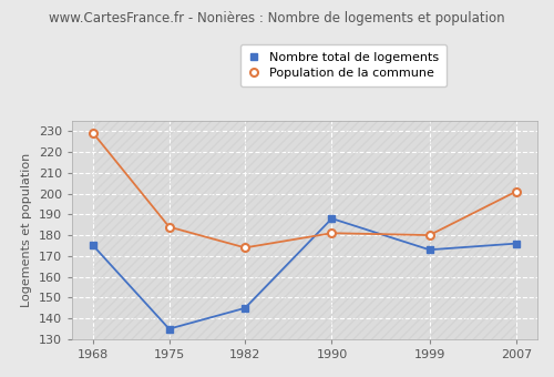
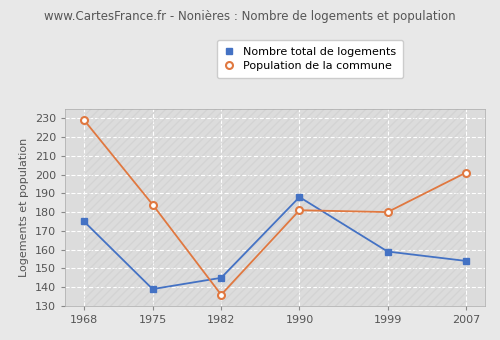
Nombre total de logements/1975: 135 -> 139
Population de la commune/1982: 174 -> 136
Nombre total de logements/1999: 173 -> 159
Nombre total de logements/2007: 176 -> 154
